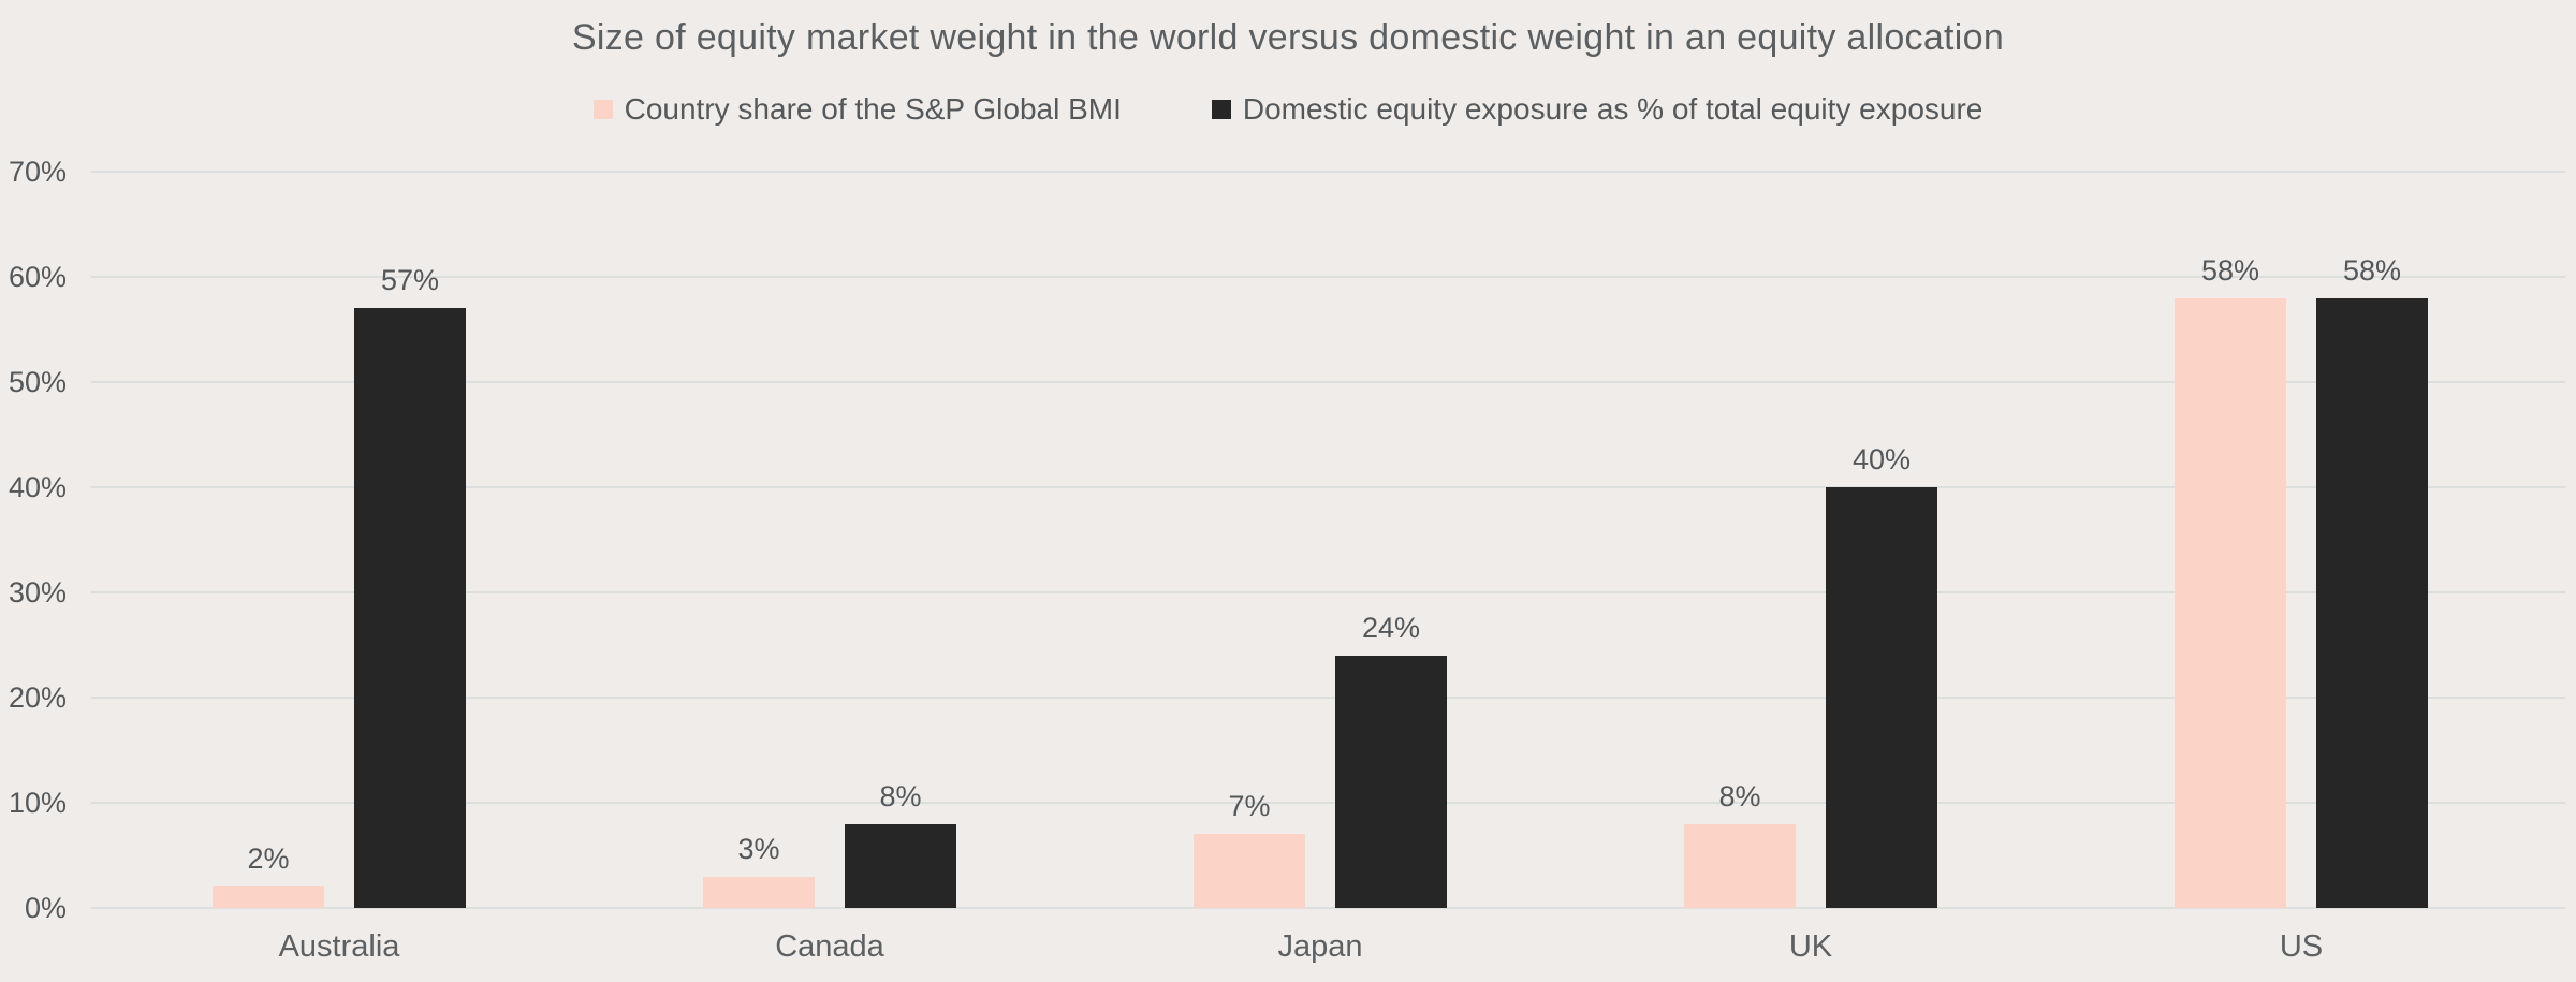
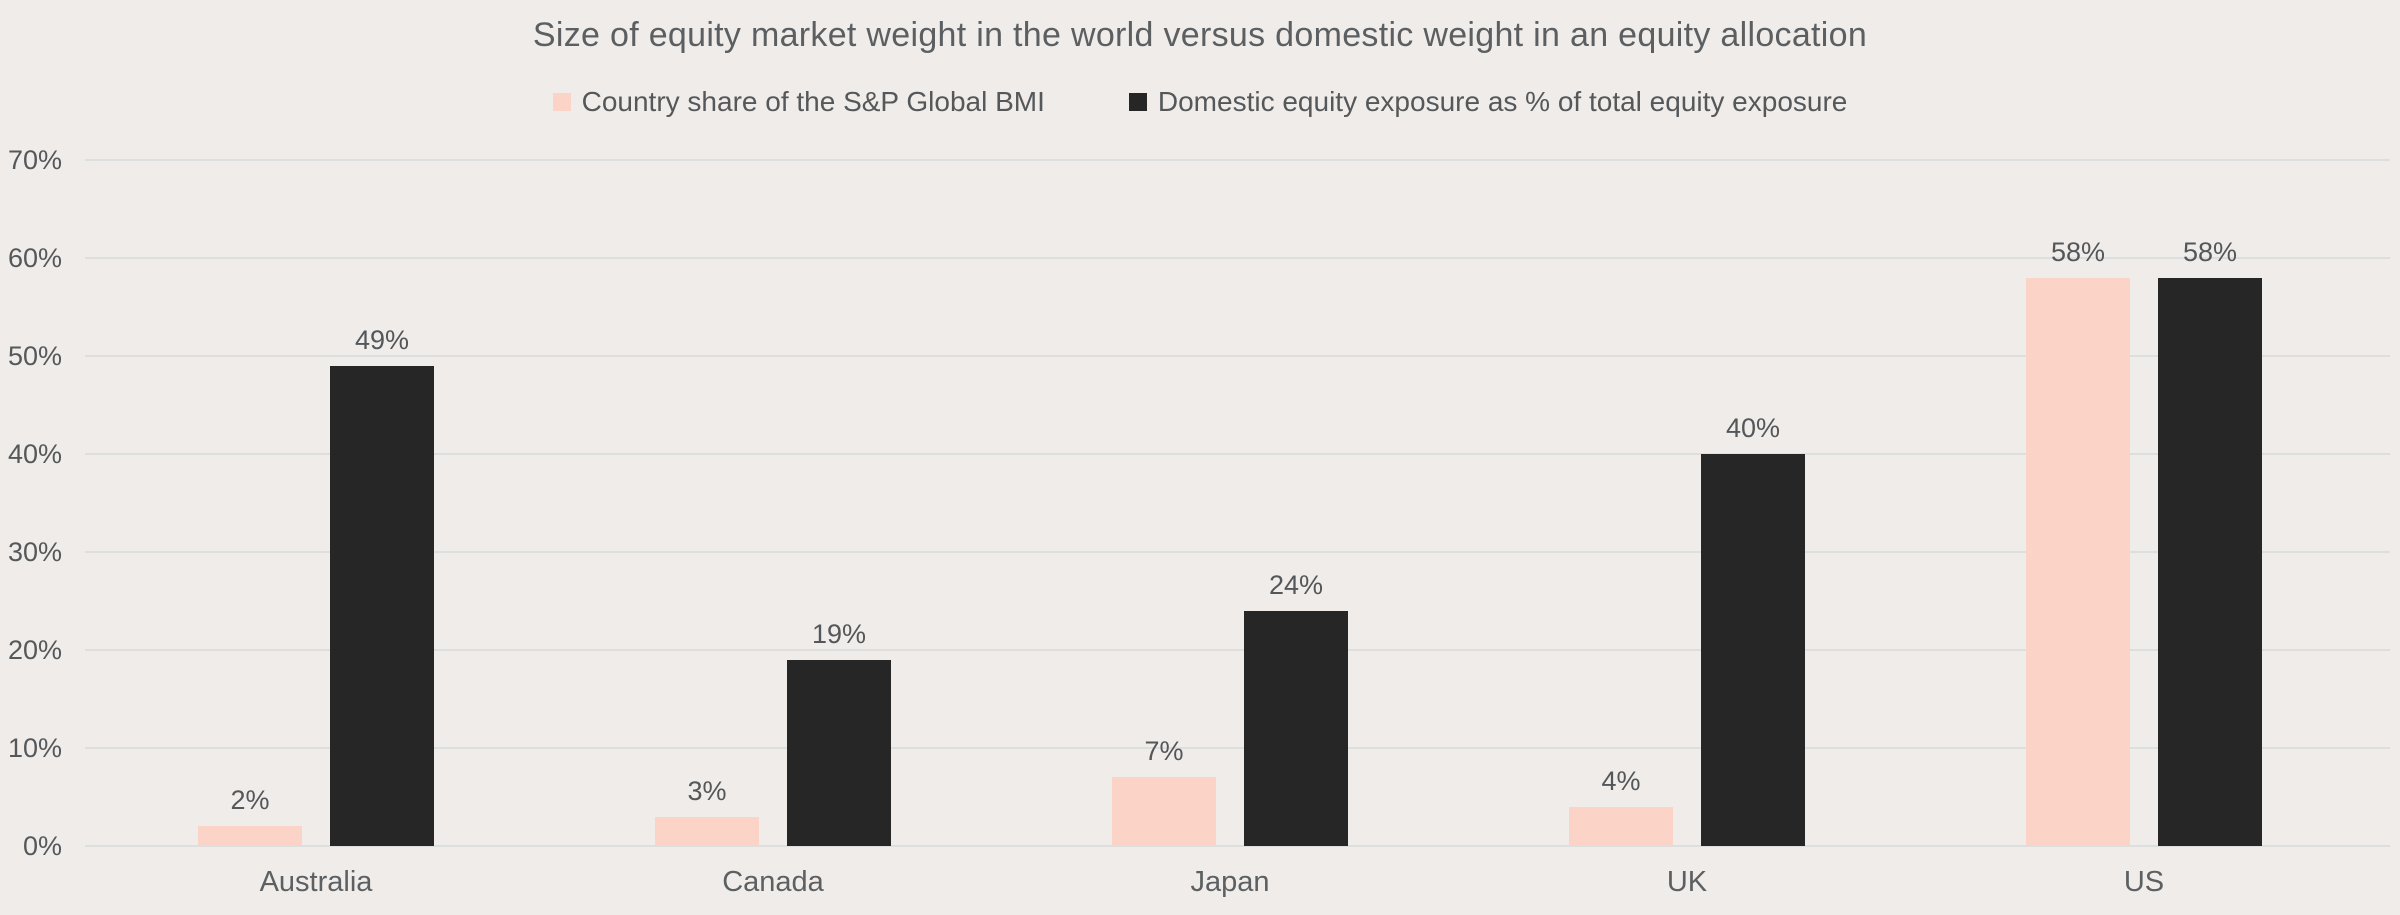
Domestic equity exposure as % of total equity exposure/Australia: 57% -> 49%
Domestic equity exposure as % of total equity exposure/Canada: 8% -> 19%
Country share of the S&P Global BMI/UK: 8% -> 4%
